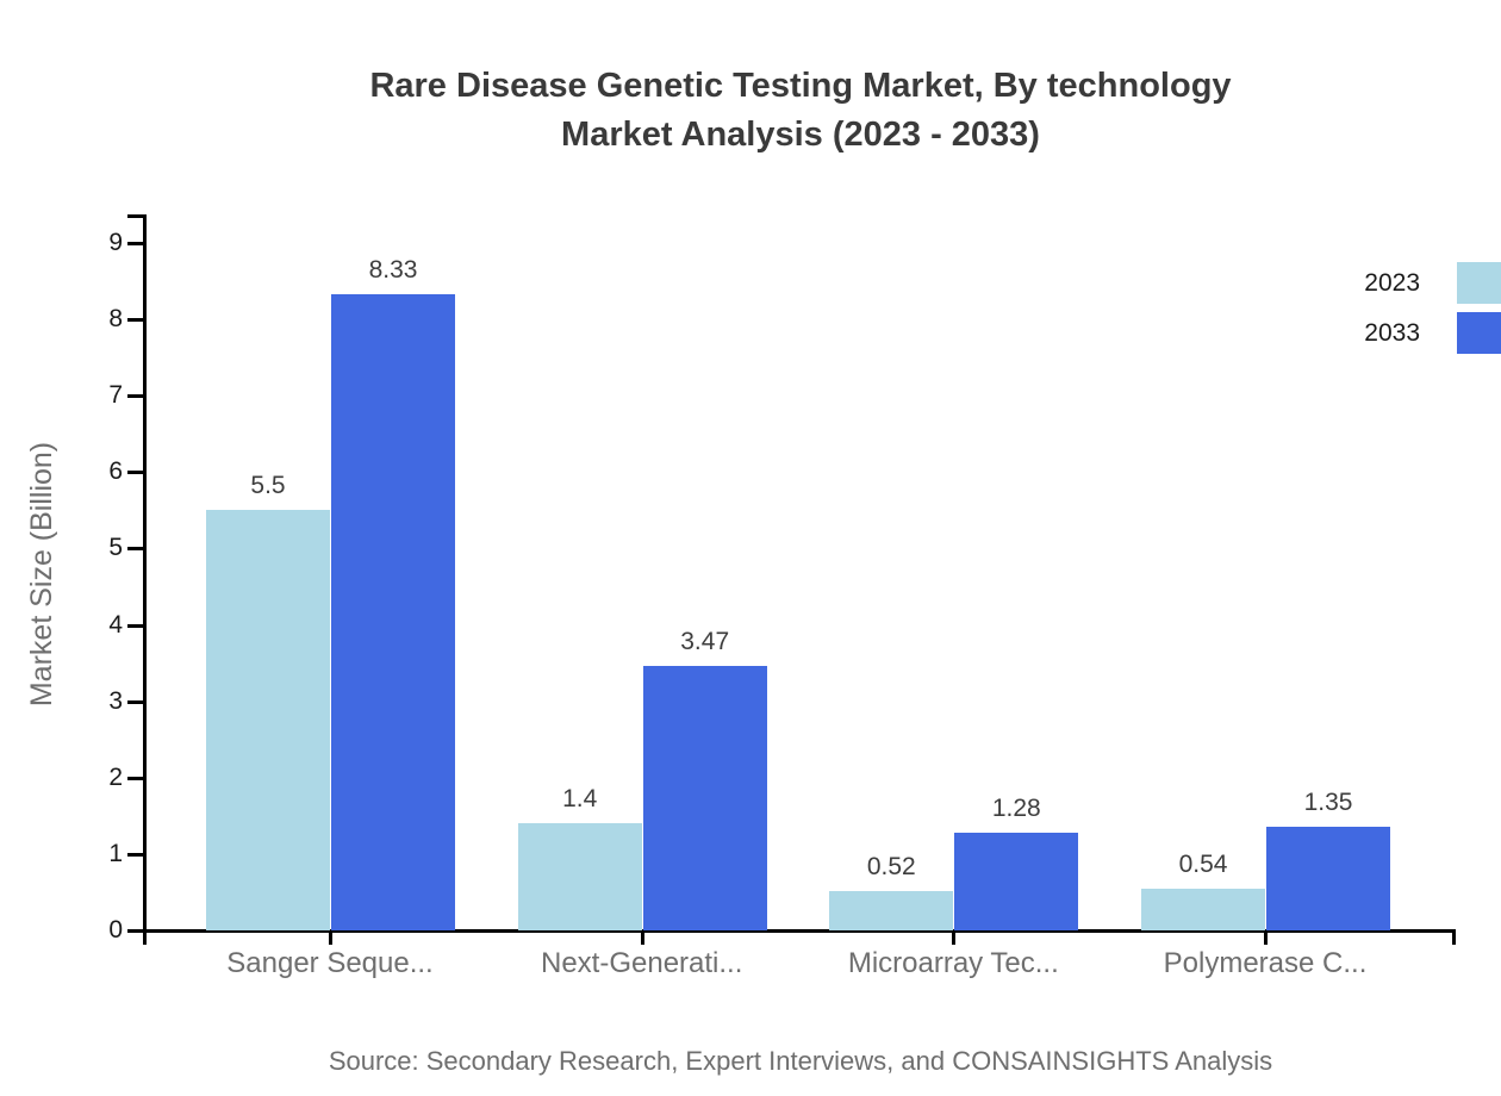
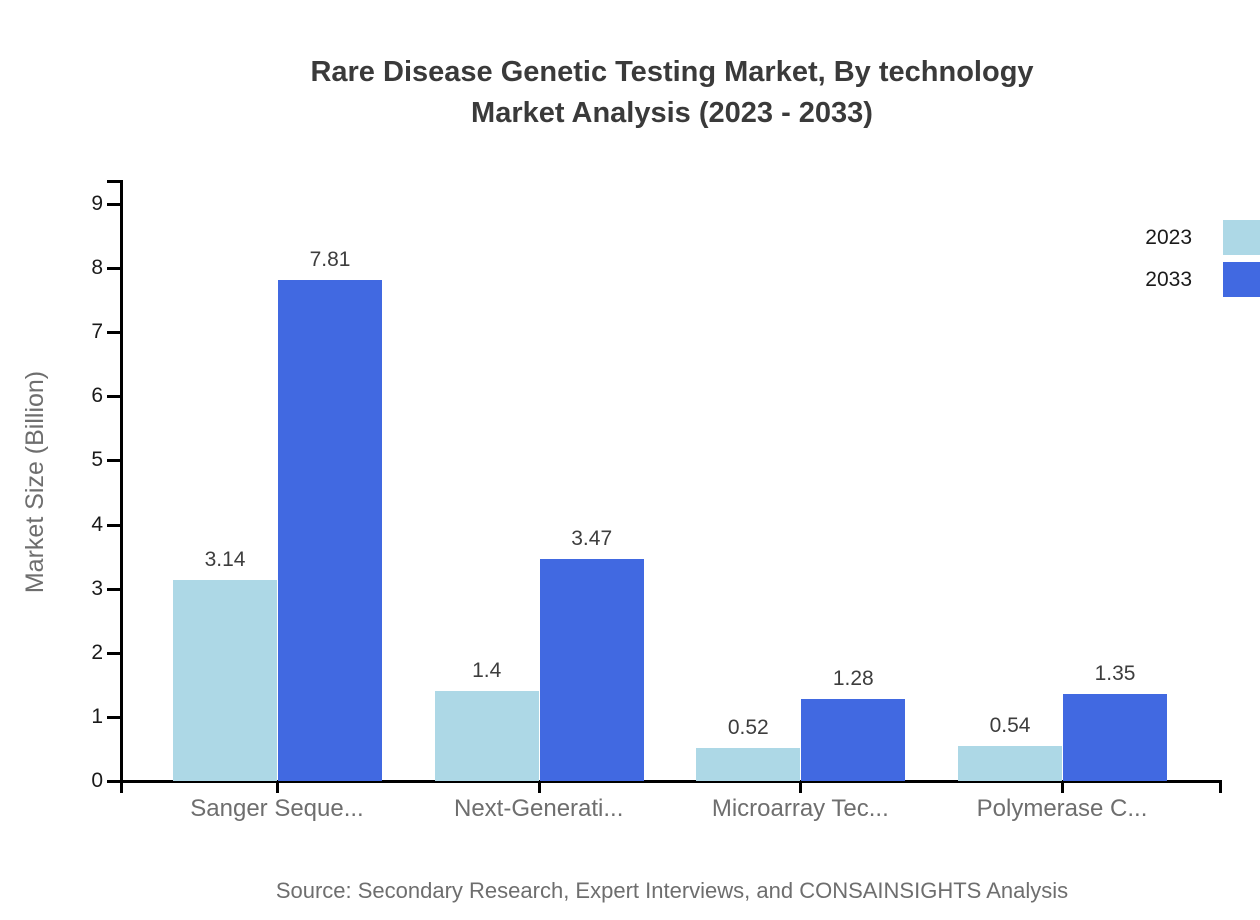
2023/Sanger Seque...: 5.5 -> 3.14
2033/Sanger Seque...: 8.33 -> 7.81
